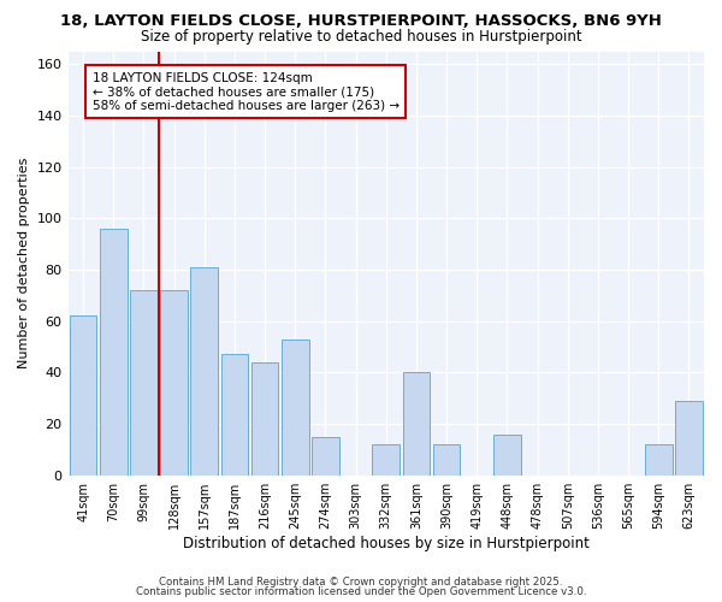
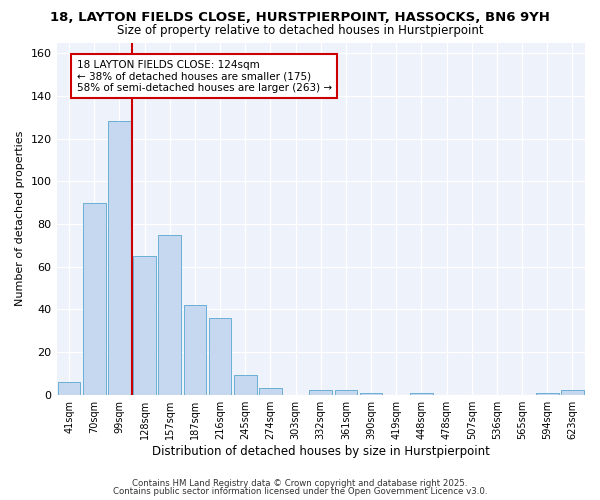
41sqm: 62 -> 6
70sqm: 96 -> 90
99sqm: 72 -> 128
128sqm: 72 -> 65
157sqm: 81 -> 75
187sqm: 47 -> 42
216sqm: 44 -> 36
245sqm: 53 -> 9
274sqm: 15 -> 3
332sqm: 12 -> 2
361sqm: 40 -> 2
390sqm: 12 -> 1
448sqm: 16 -> 1
594sqm: 12 -> 1
623sqm: 29 -> 2
